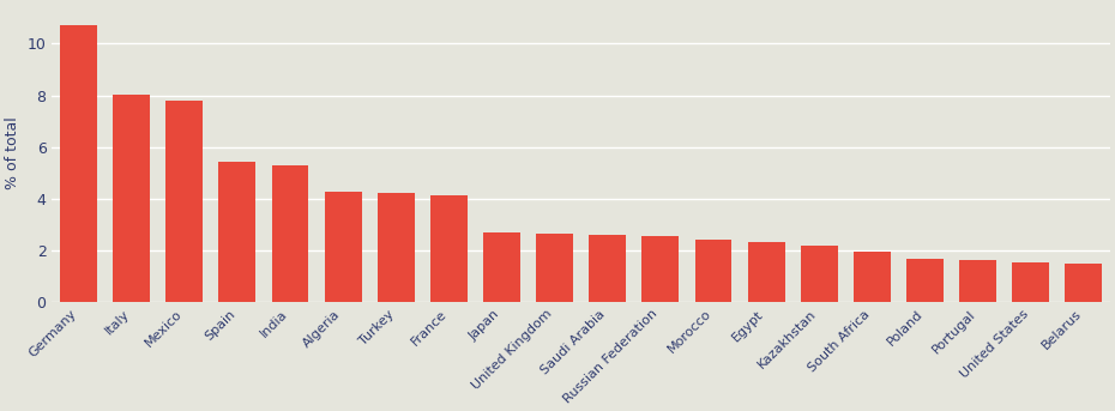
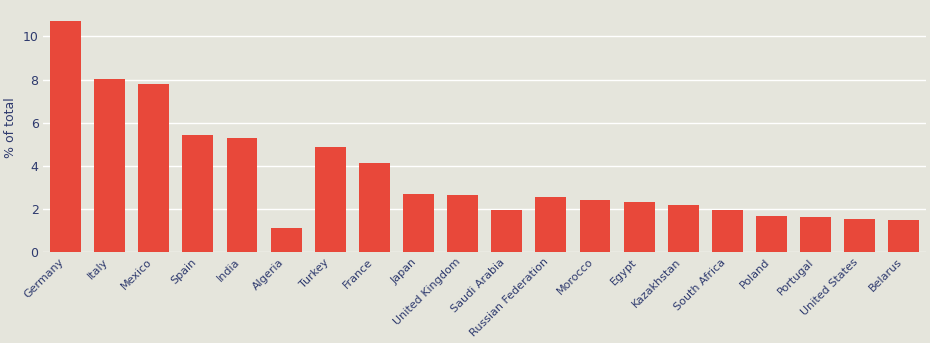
Algeria: 4.25 -> 1.10
Turkey: 4.20 -> 4.85
Saudi Arabia: 2.60 -> 1.95
